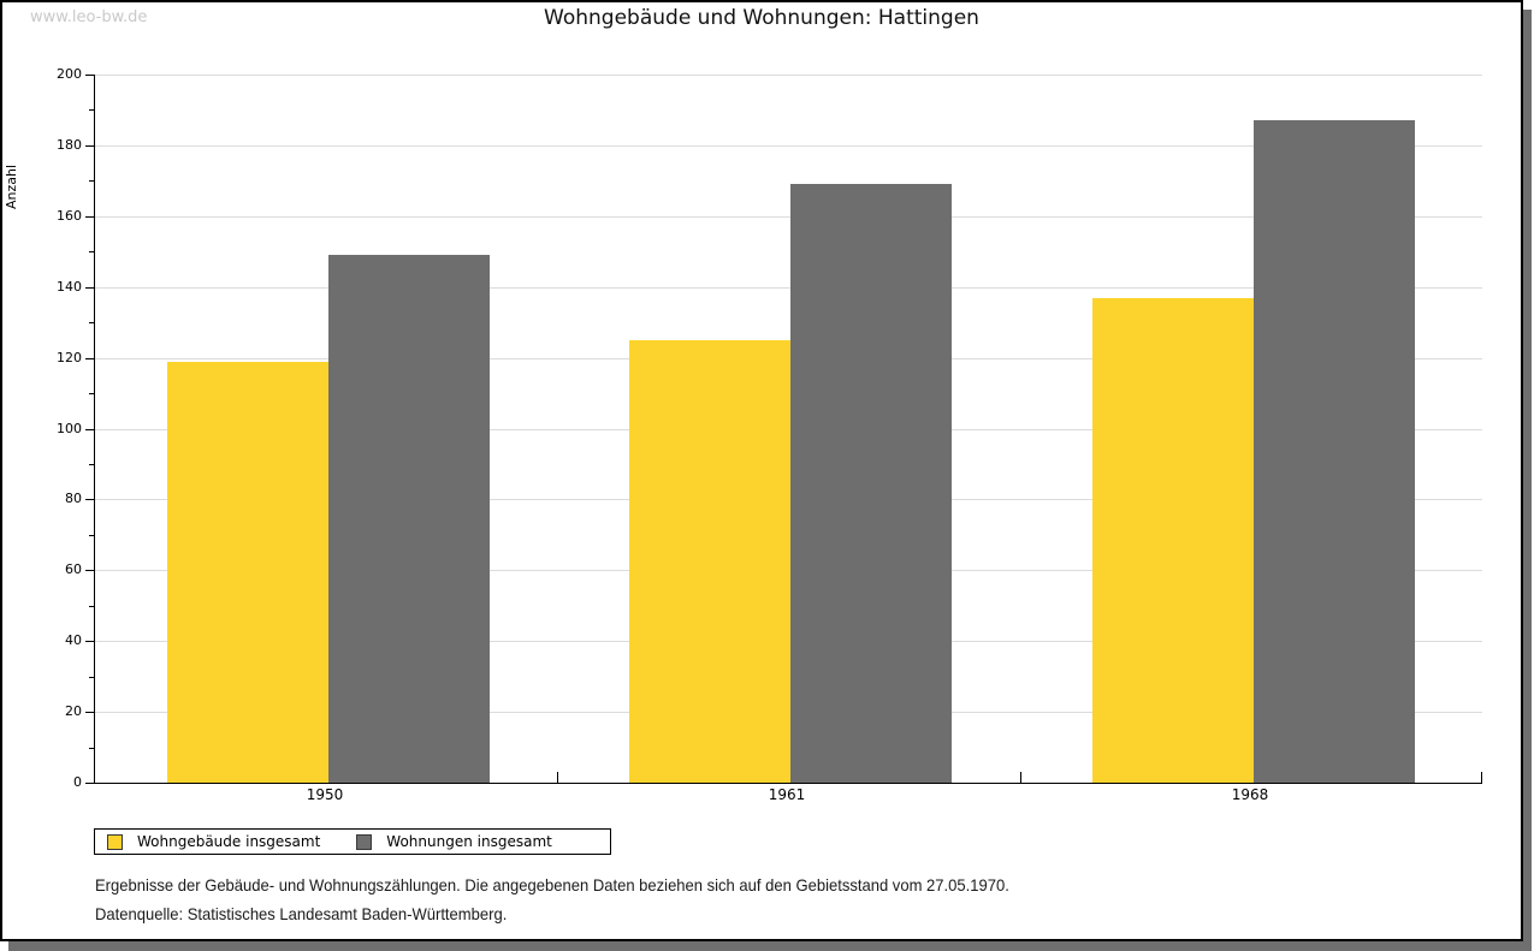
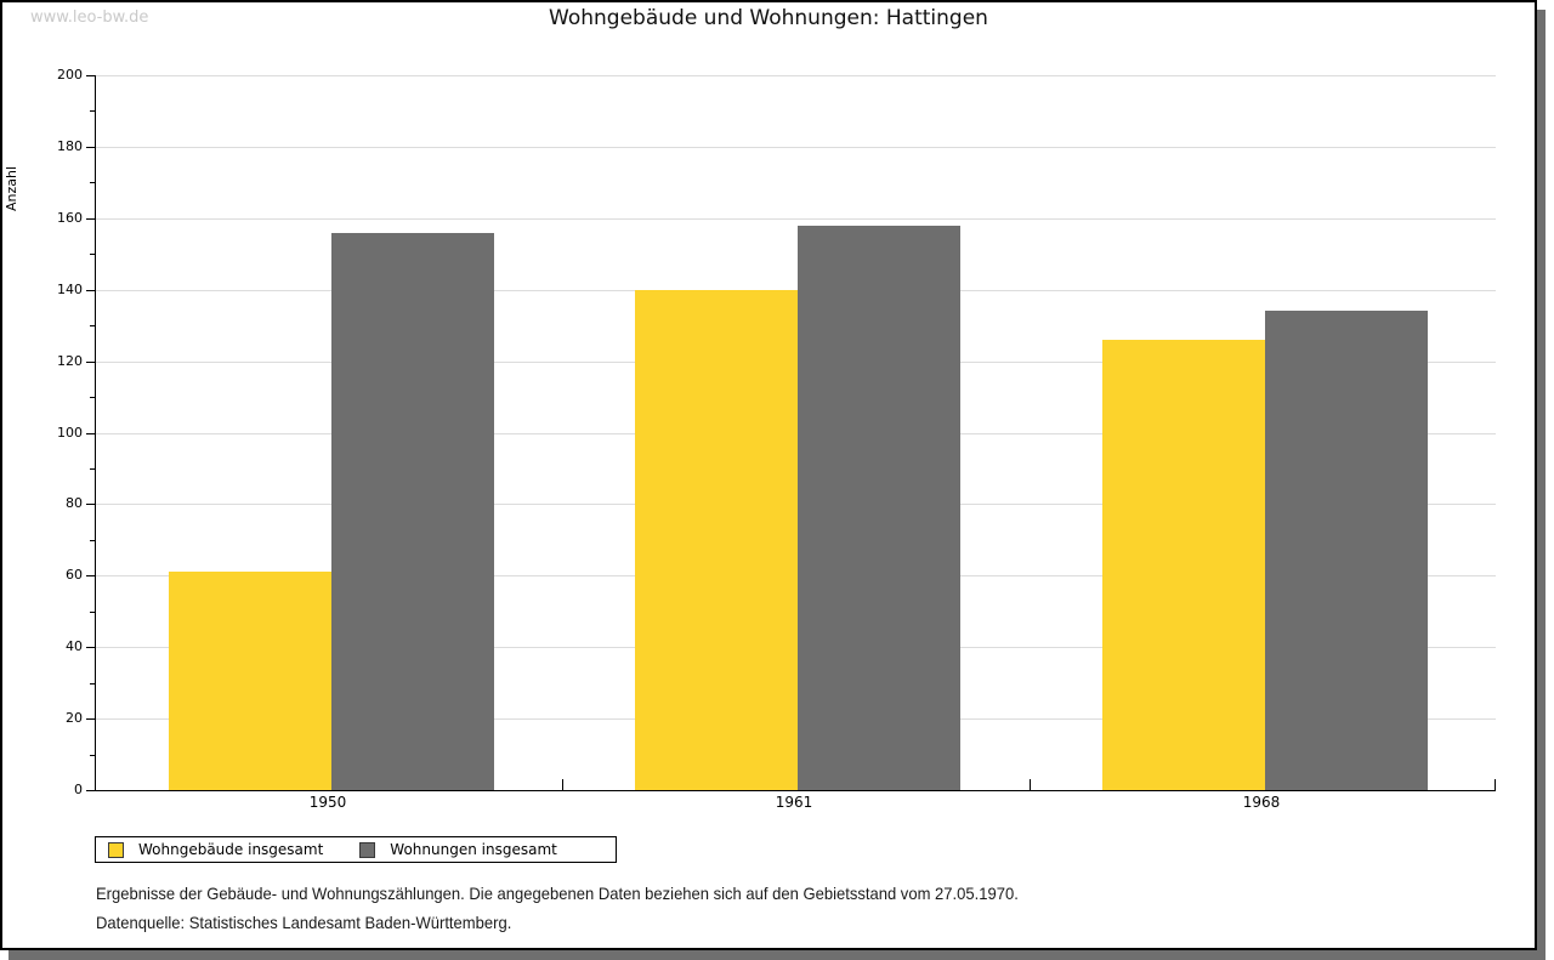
Wohngebäude insgesamt/1950: 119 -> 61
Wohnungen insgesamt/1950: 149 -> 156
Wohngebäude insgesamt/1961: 125 -> 140
Wohnungen insgesamt/1961: 169 -> 158
Wohngebäude insgesamt/1968: 137 -> 126
Wohnungen insgesamt/1968: 187 -> 134
